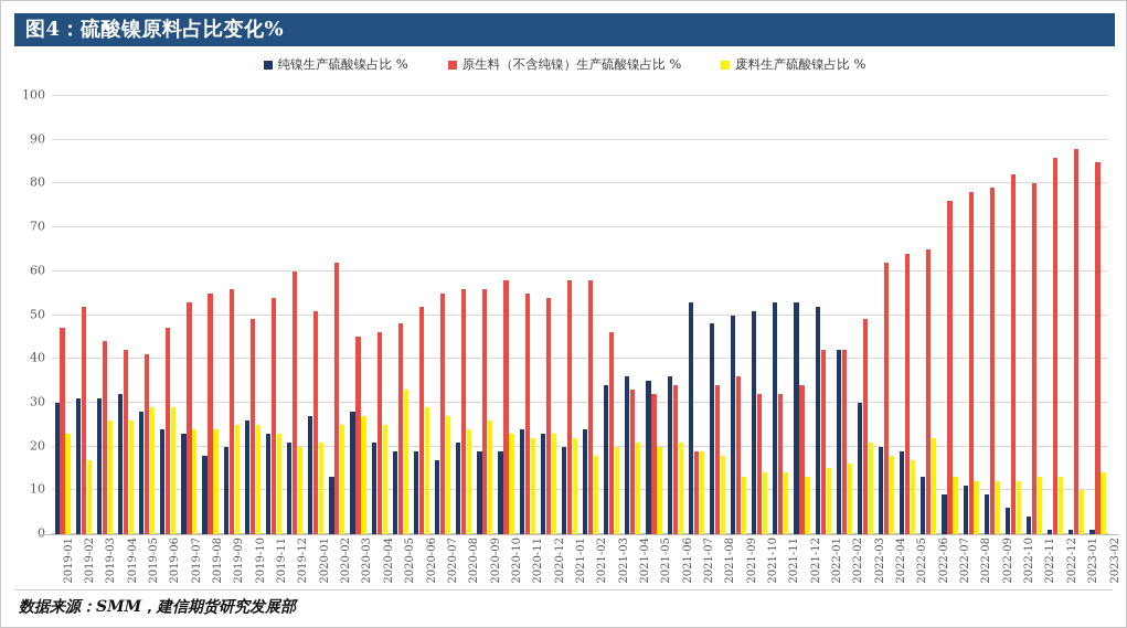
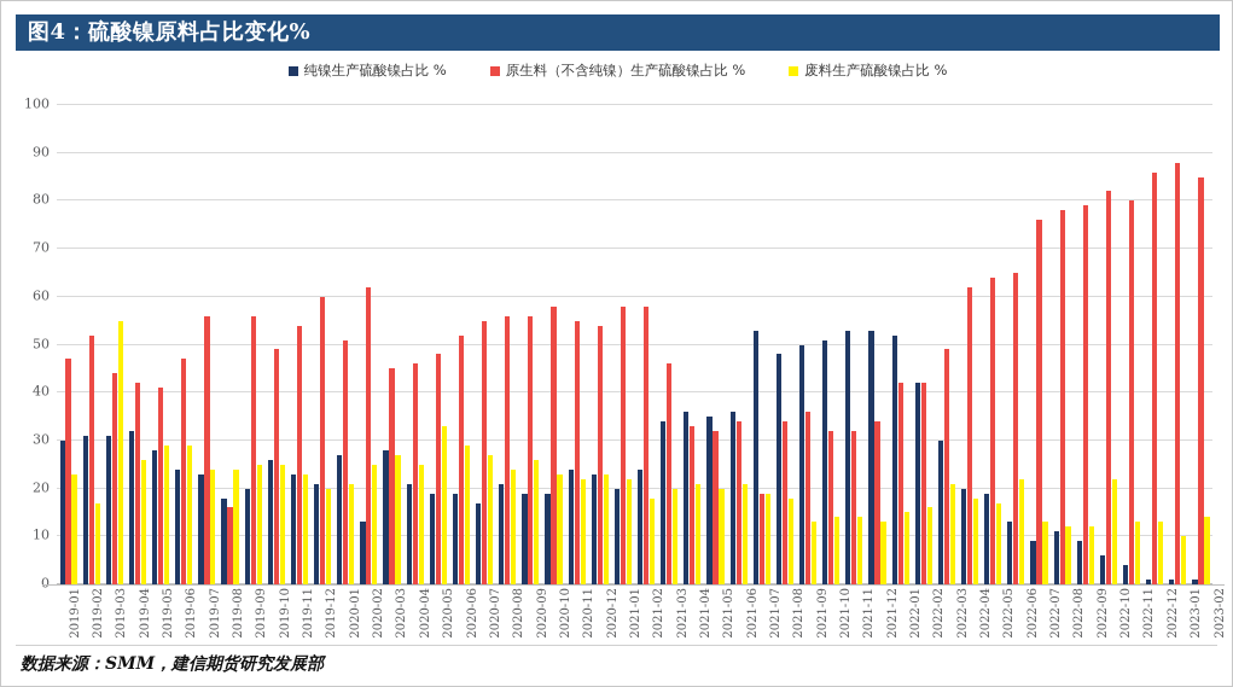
废料生产硫酸镍占比 %/2019-03: 26 -> 55
原生料（不含纯镍）生产硫酸镍占比 %/2019-07: 53 -> 56
原生料（不含纯镍）生产硫酸镍占比 %/2019-08: 55 -> 16
废料生产硫酸镍占比 %/2022-10: 12 -> 22
